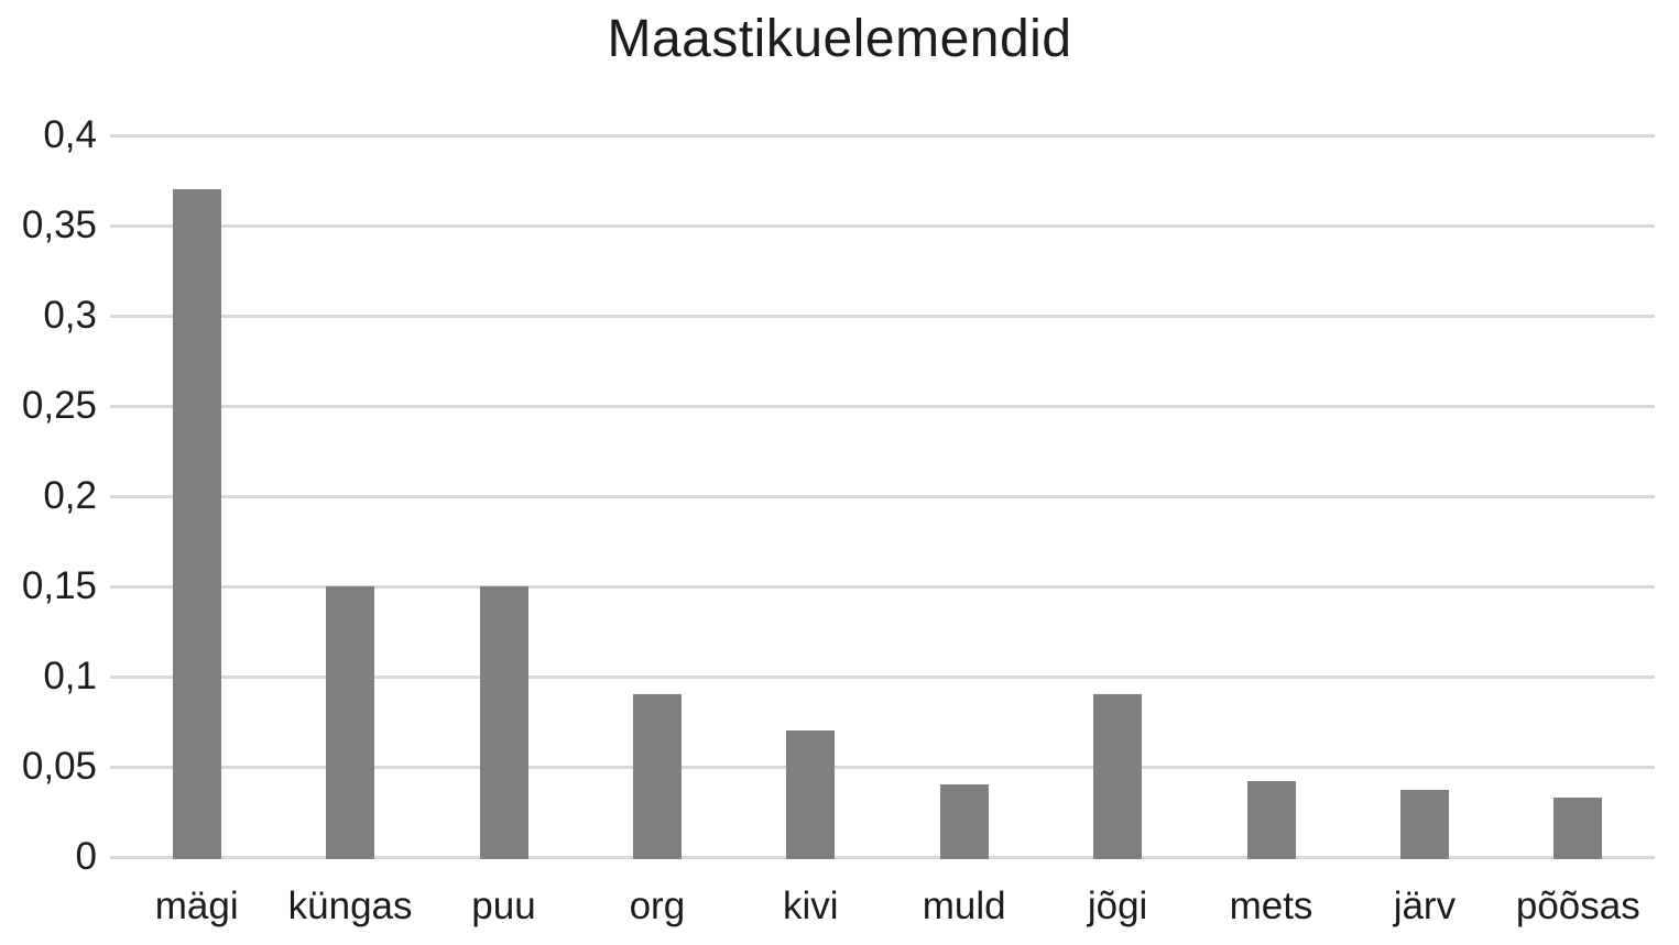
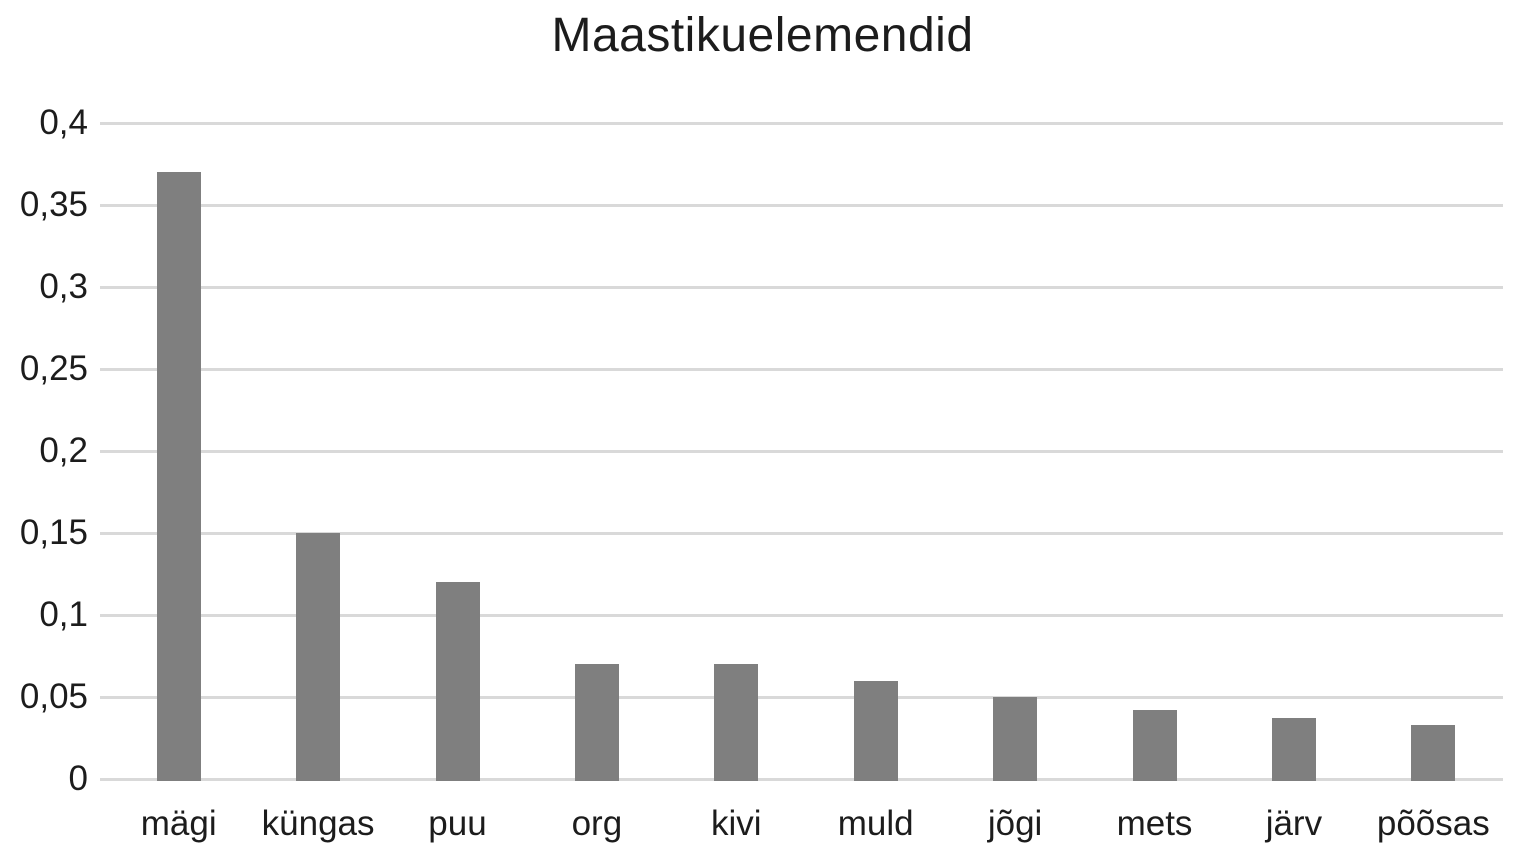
puu: 0,15 -> 0,12
org: 0,09 -> 0,07
muld: 0,04 -> 0,06
jõgi: 0,09 -> 0,05
